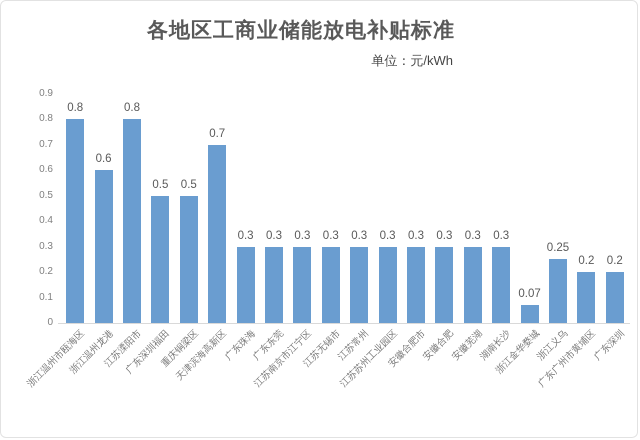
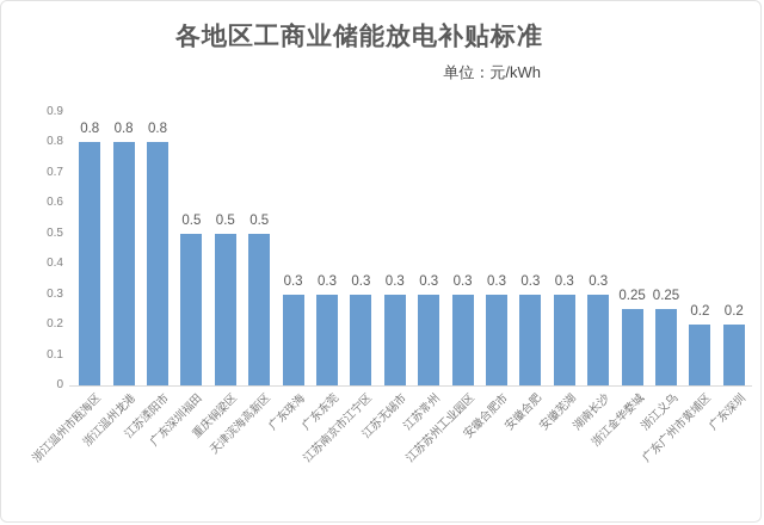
浙江温州龙港: 0.6 -> 0.8
天津滨海高新区: 0.7 -> 0.5
浙江金华婺城: 0.07 -> 0.25
